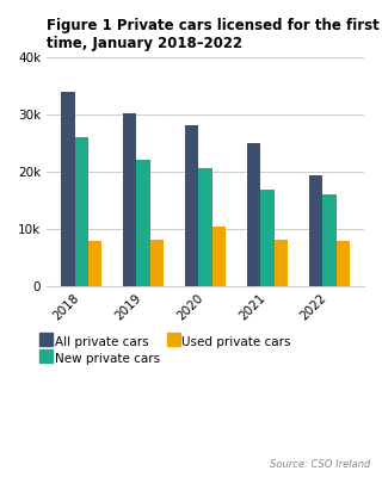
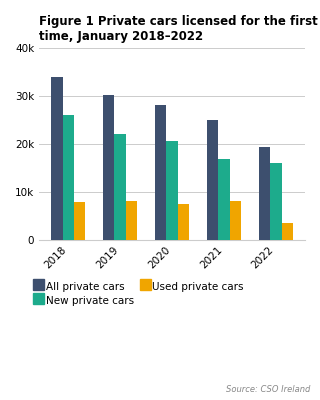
Used private cars/2020: 10.5k -> 7.6k
Used private cars/2022: 8.0k -> 3.5k
